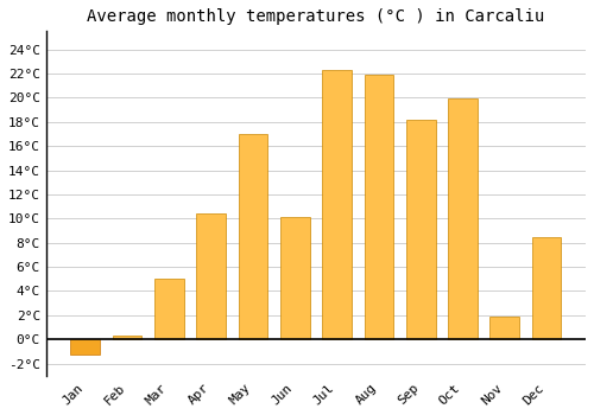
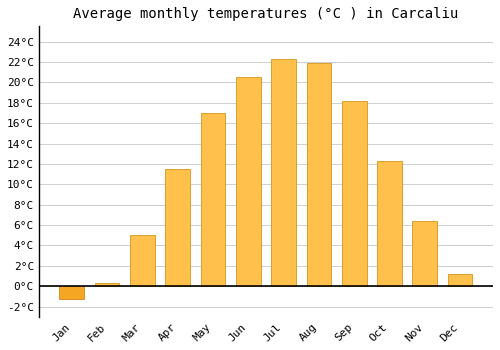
Apr: 10.4°C -> 11.5°C
Jun: 10.1°C -> 20.5°C
Oct: 19.9°C -> 12.3°C
Nov: 1.9°C -> 6.4°C
Dec: 8.5°C -> 1.2°C
